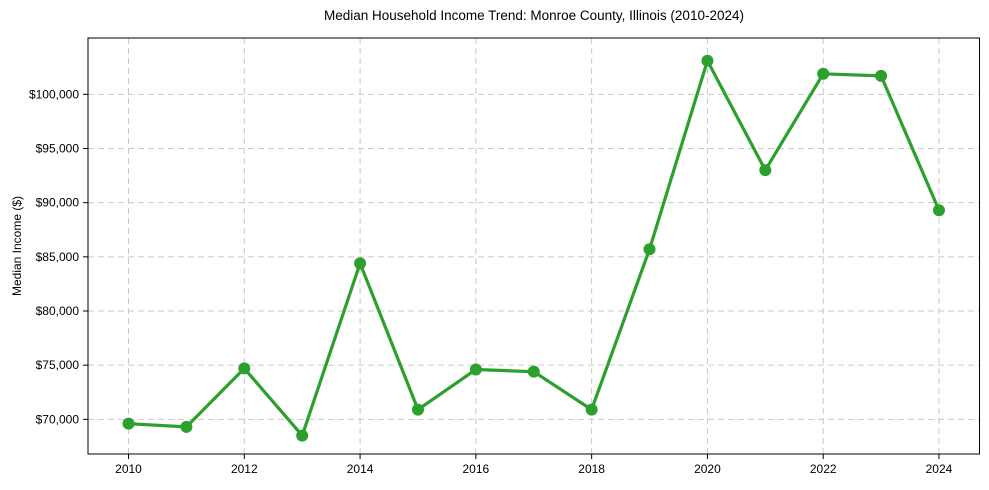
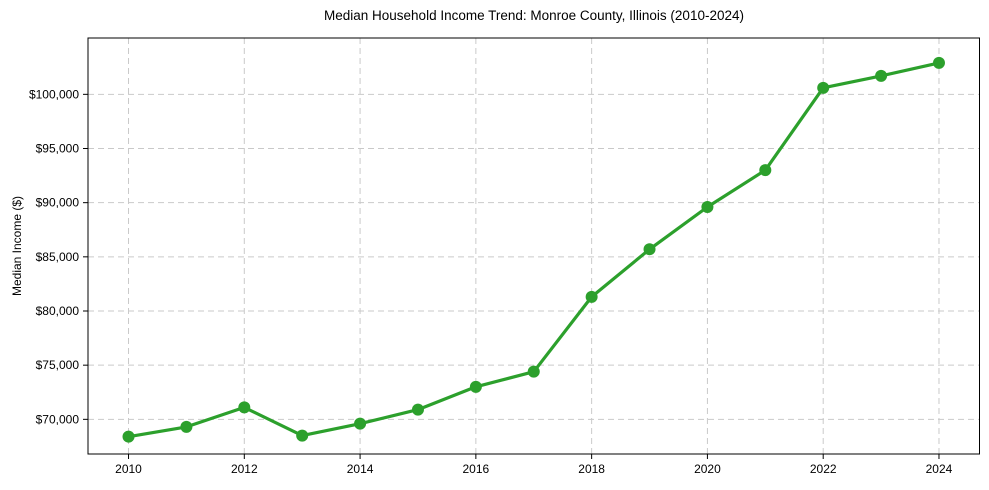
2010: $69600 -> $68400
2012: $74700 -> $71100
2014: $84400 -> $69600
2016: $74600 -> $73000
2018: $70900 -> $81300
2020: $103100 -> $89600
2022: $101900 -> $100600
2024: $89300 -> $102900
